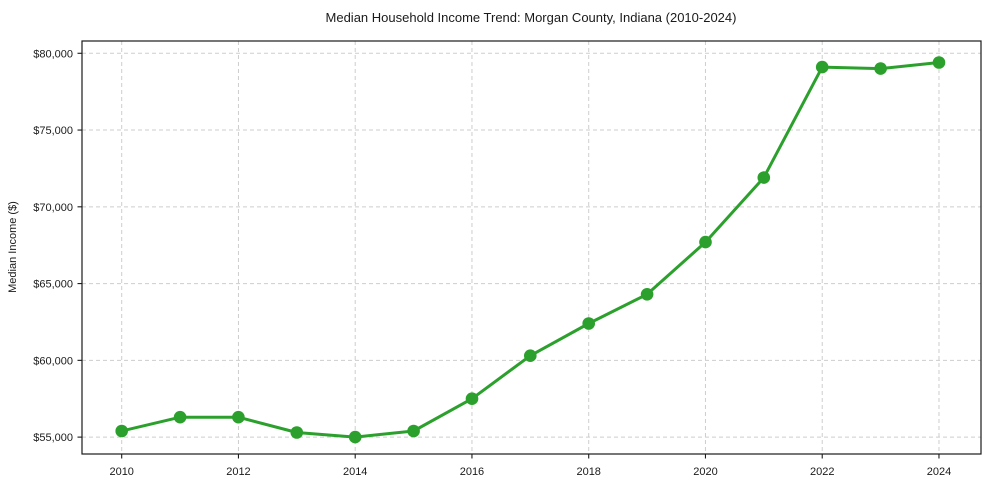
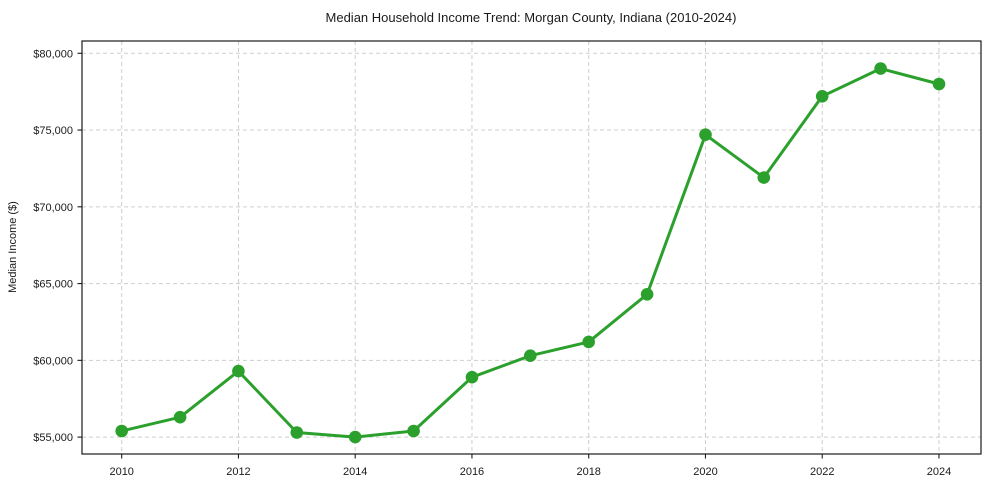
2012: $56300 -> $59300
2016: $57500 -> $58900
2018: $62400 -> $61200
2020: $67700 -> $74700
2022: $79100 -> $77200
2024: $79400 -> $78000
